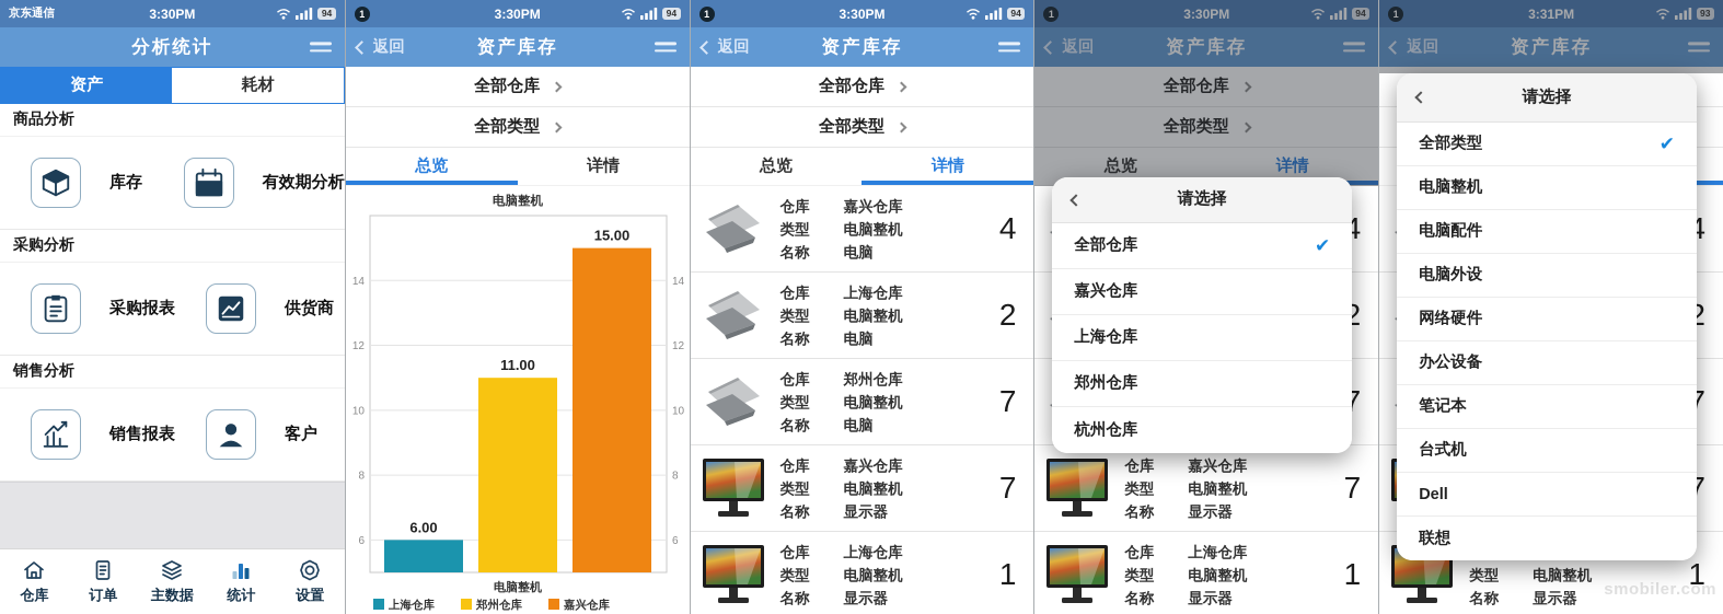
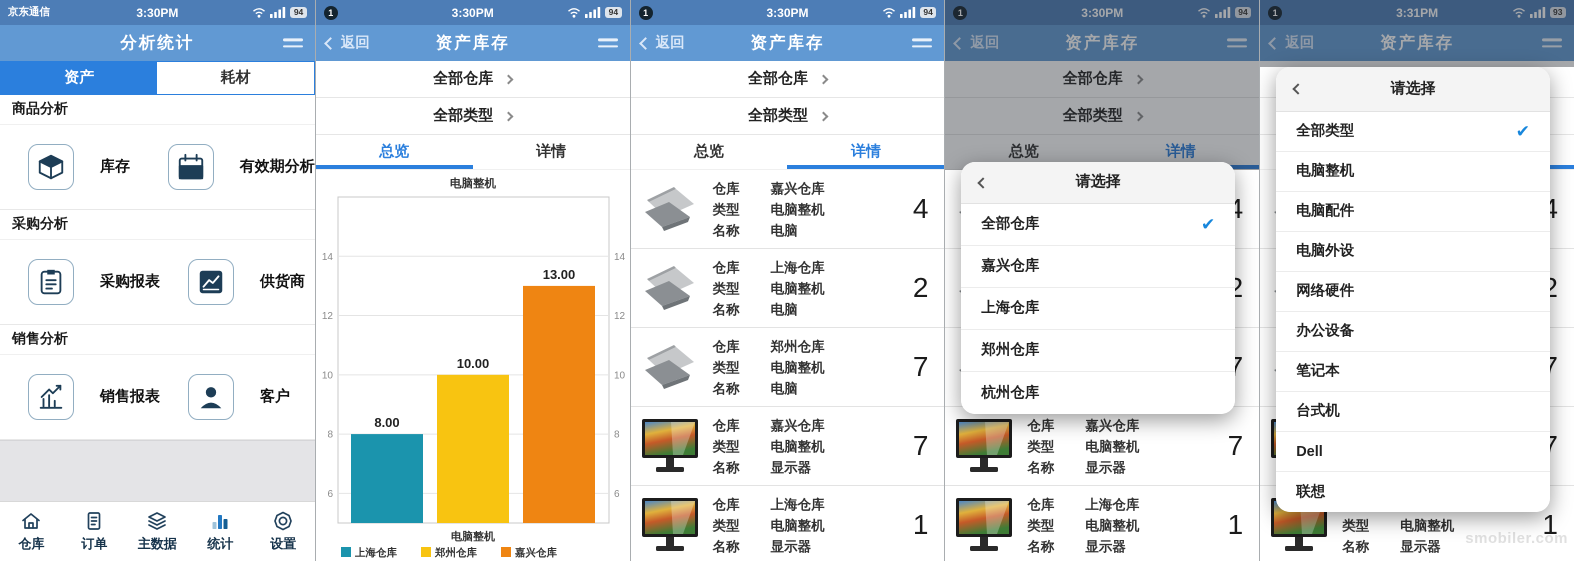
上海仓库: 6.00 -> 8.00
郑州仓库: 11.00 -> 10.00
嘉兴仓库: 15.00 -> 13.00
